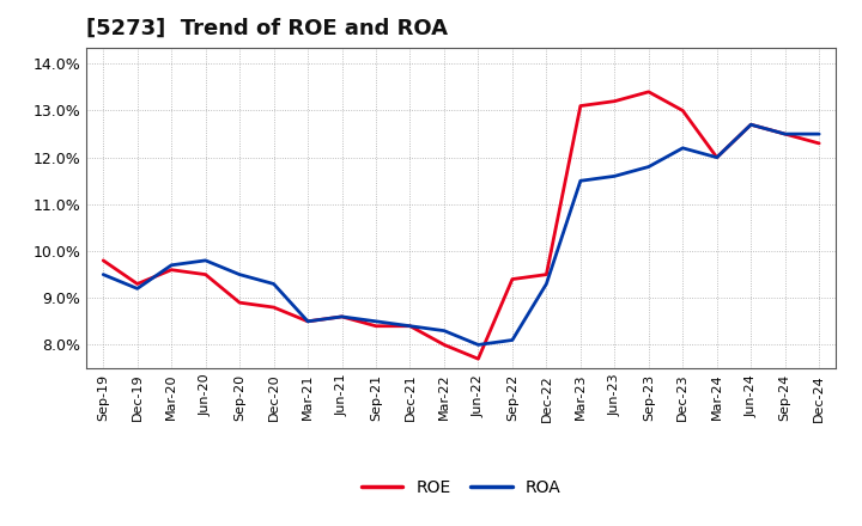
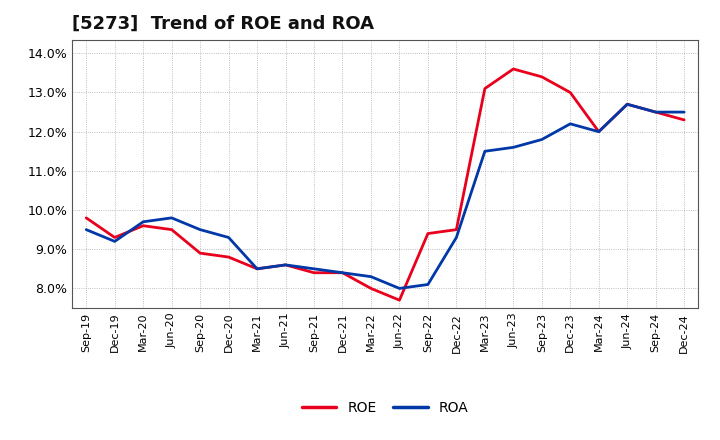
ROE/Jun-23: 13.2% -> 13.6%
